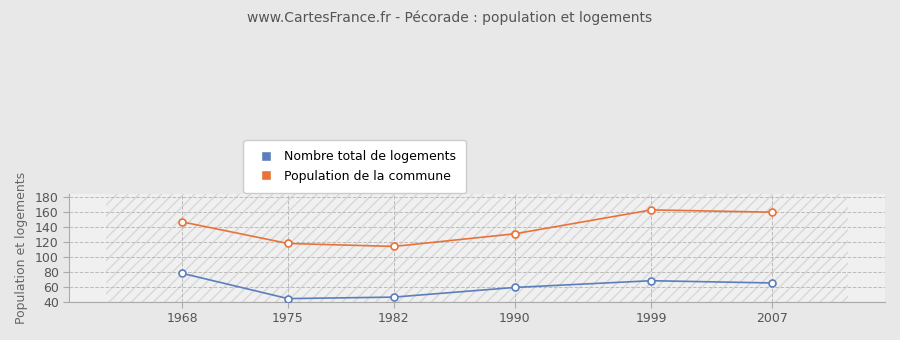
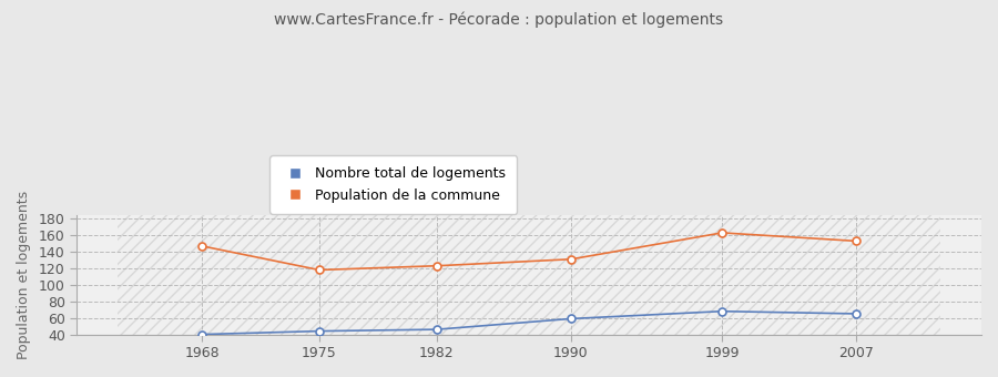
Nombre total de logements/1968: 78 -> 40
Population de la commune/1982: 114 -> 123
Population de la commune/2007: 160 -> 153
